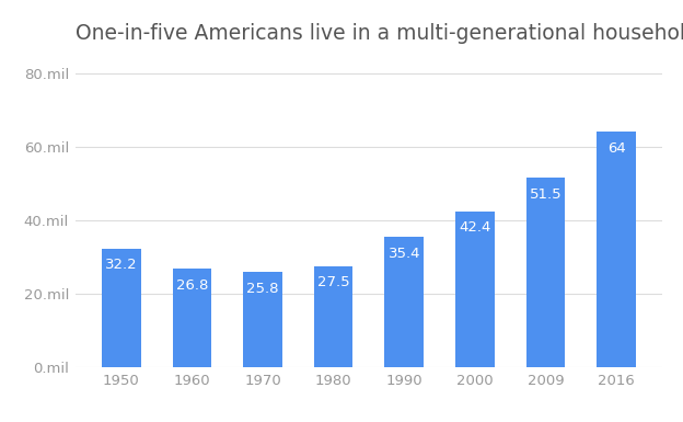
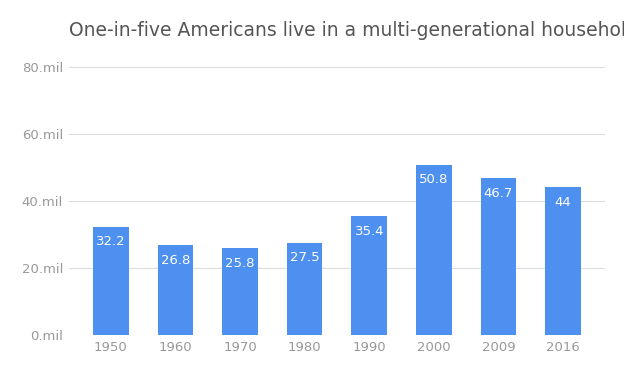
2000: 42.4 -> 50.8
2009: 51.5 -> 46.7
2016: 64 -> 44
